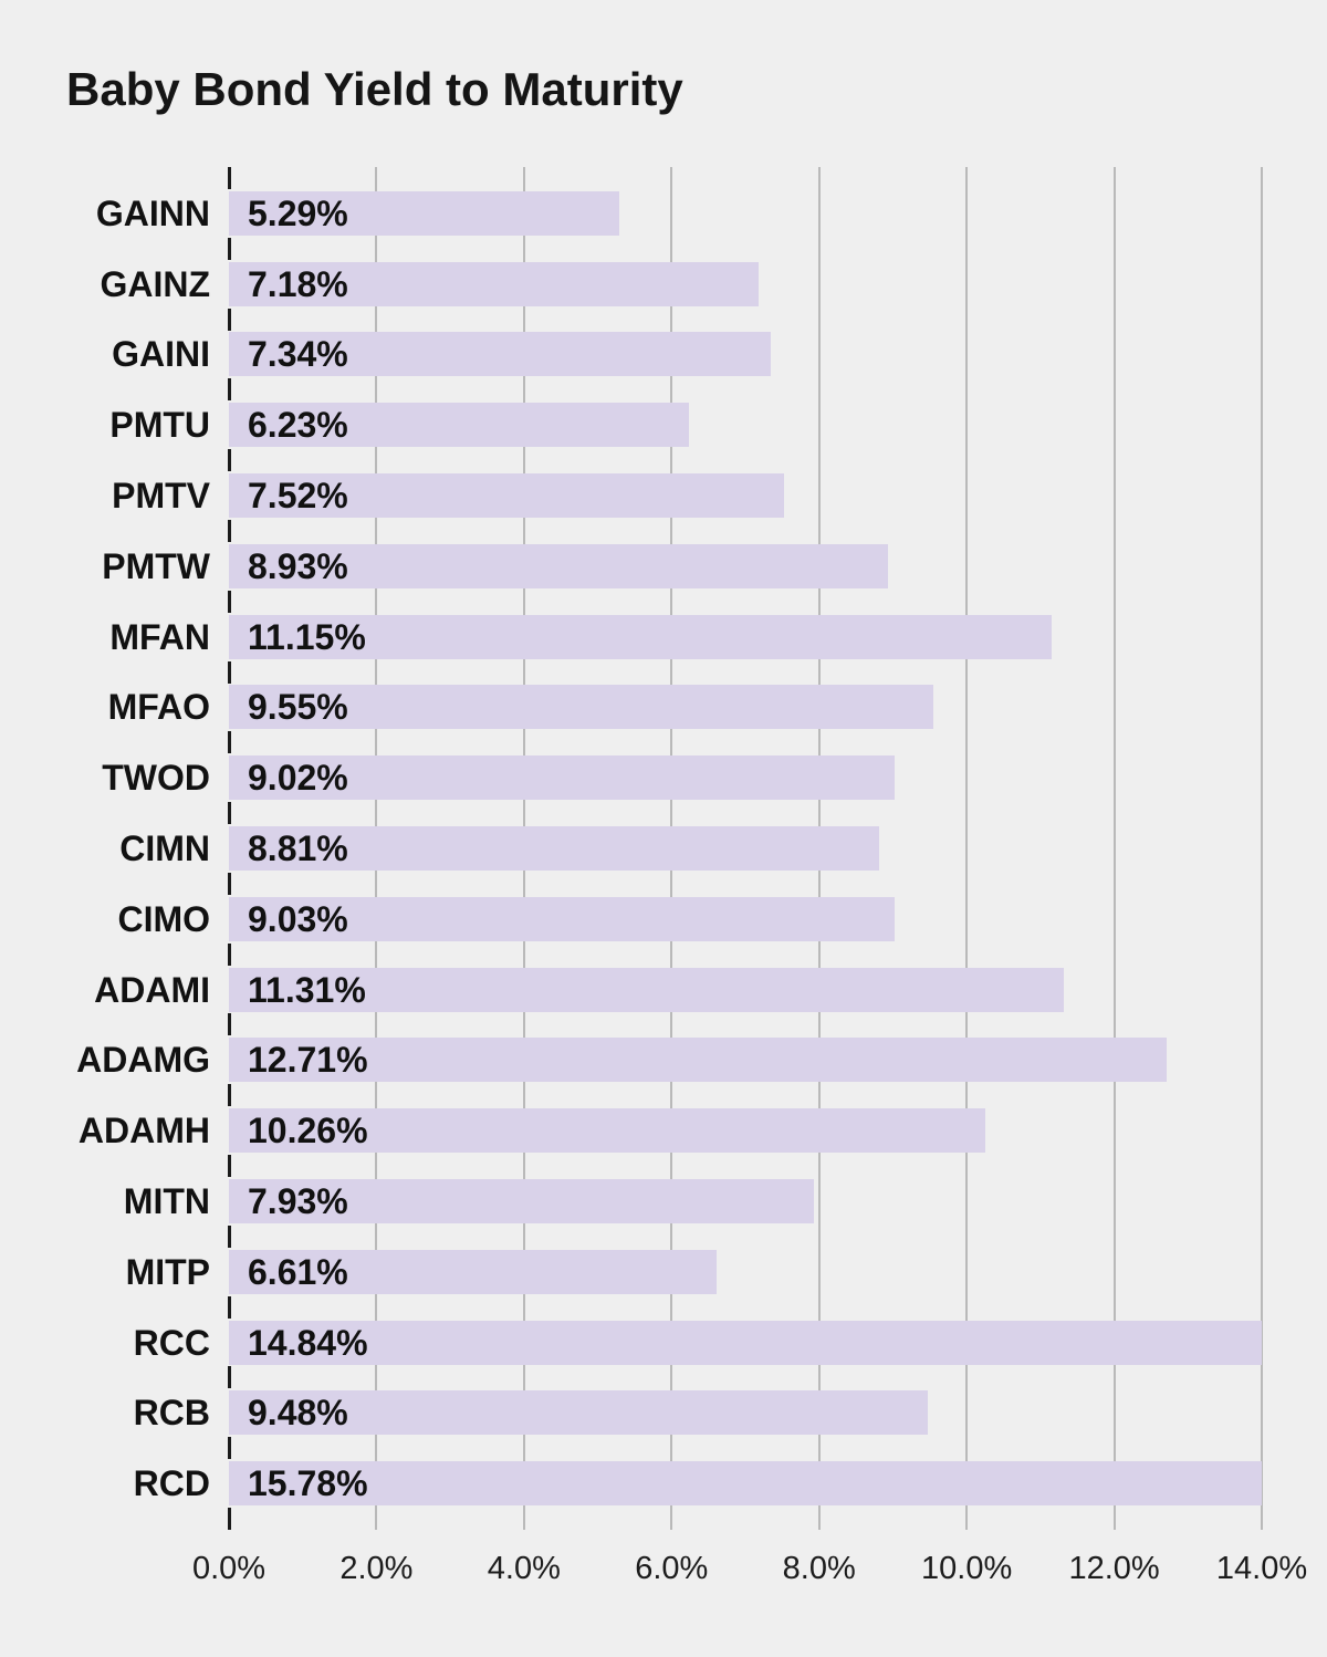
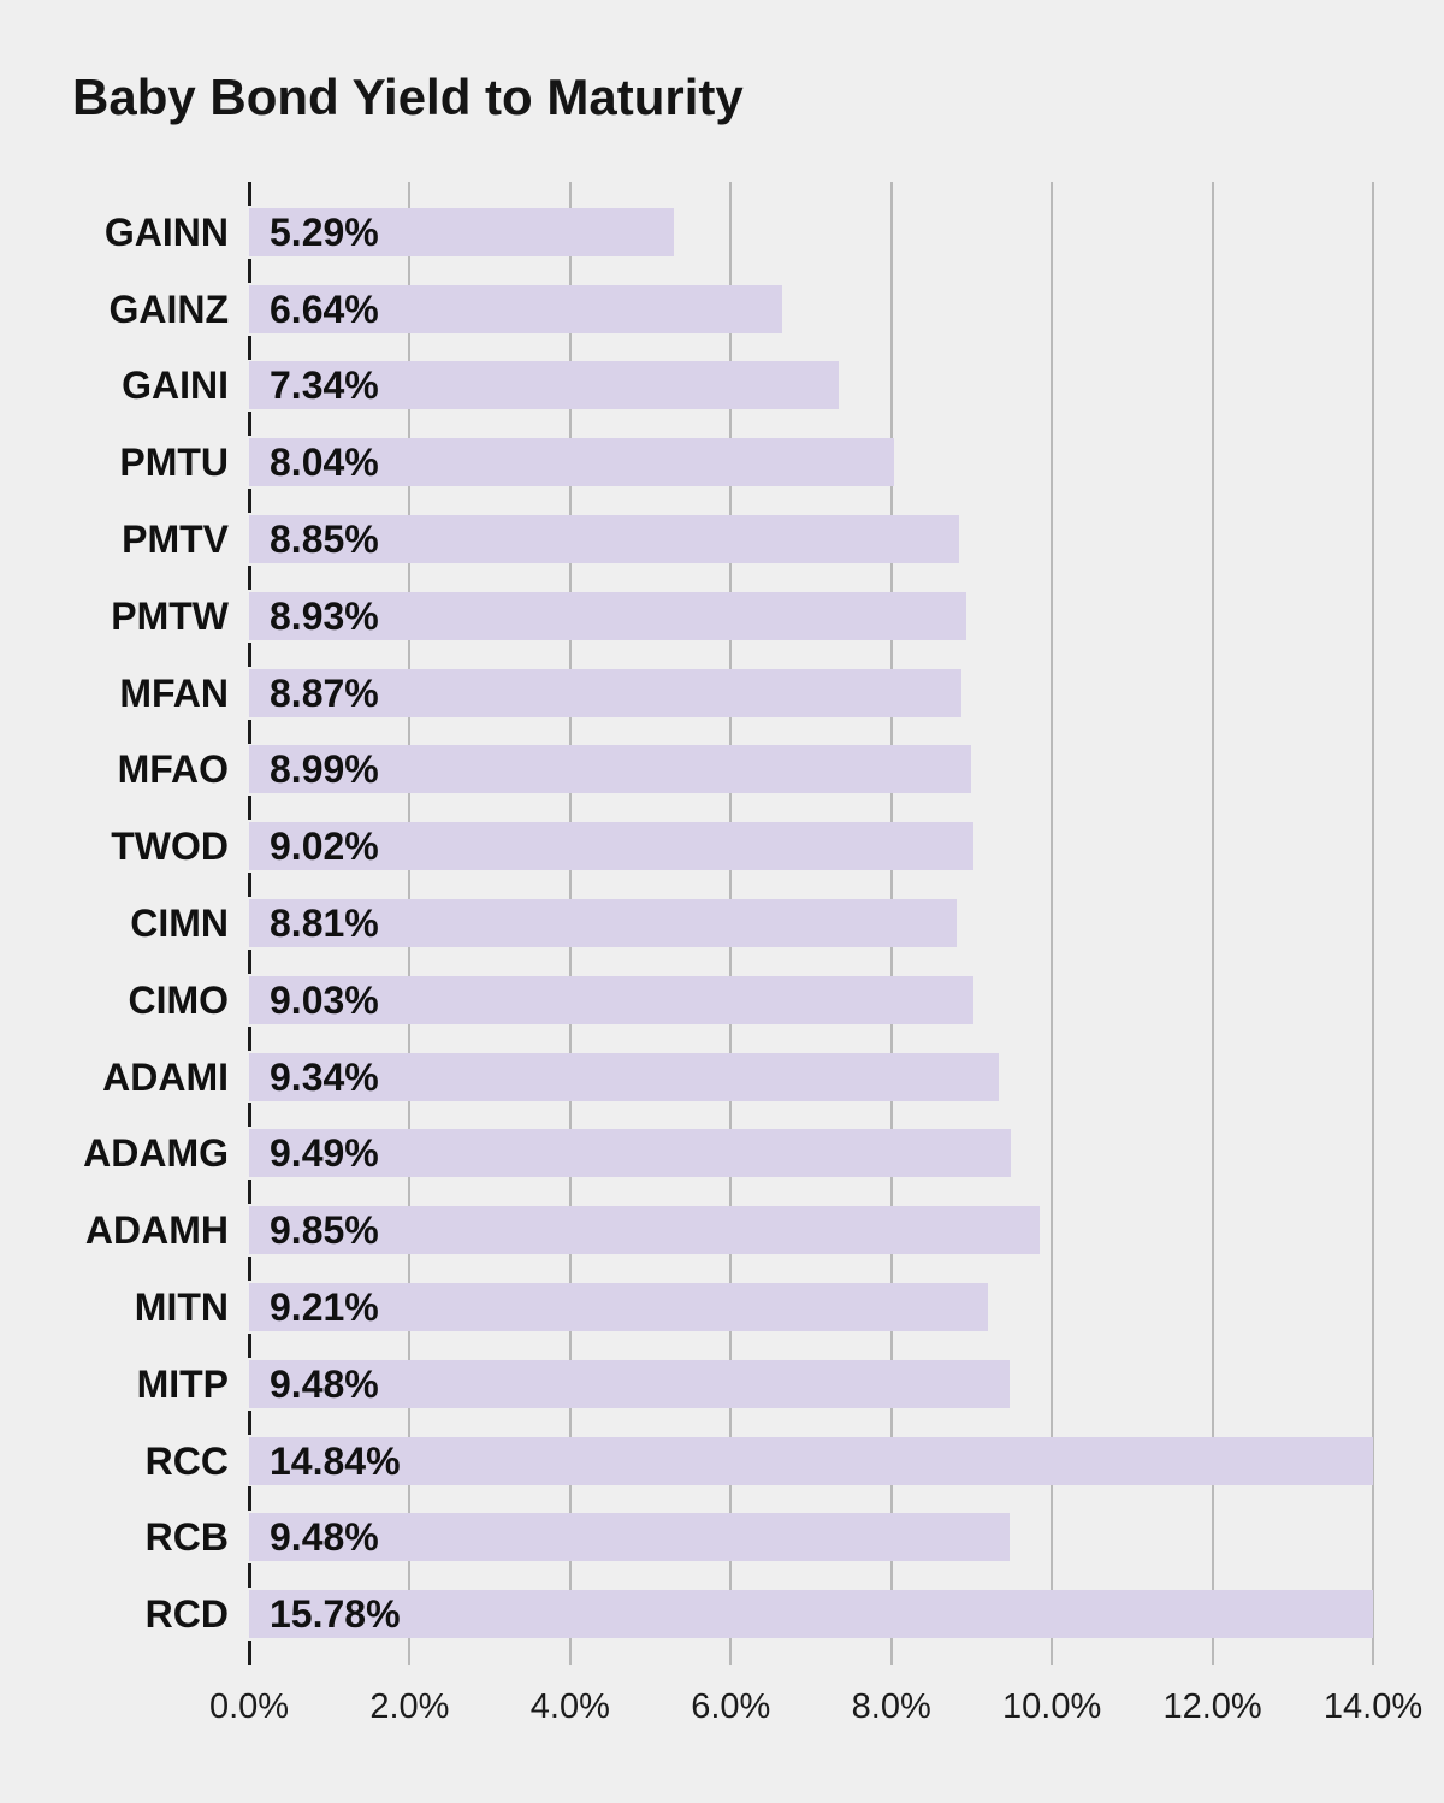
GAINZ: 7.18% -> 6.64%
PMTU: 6.23% -> 8.04%
PMTV: 7.52% -> 8.85%
MFAN: 11.15% -> 8.87%
MFAO: 9.55% -> 8.99%
ADAMI: 11.31% -> 9.34%
ADAMG: 12.71% -> 9.49%
ADAMH: 10.26% -> 9.85%
MITN: 7.93% -> 9.21%
MITP: 6.61% -> 9.48%
